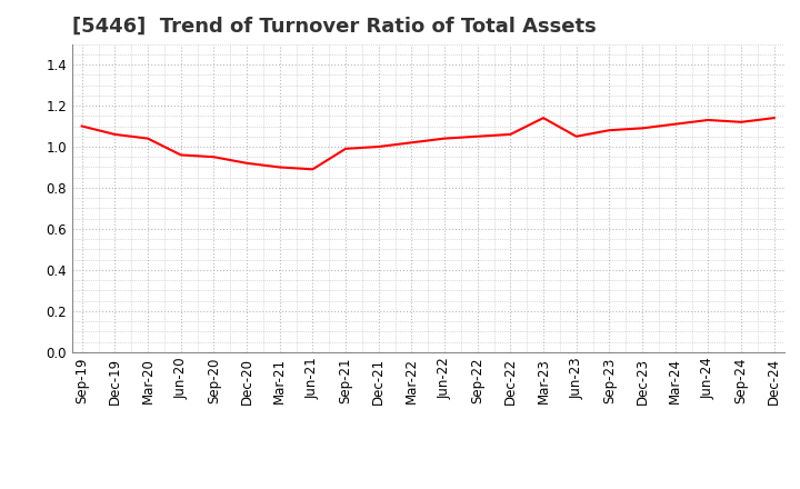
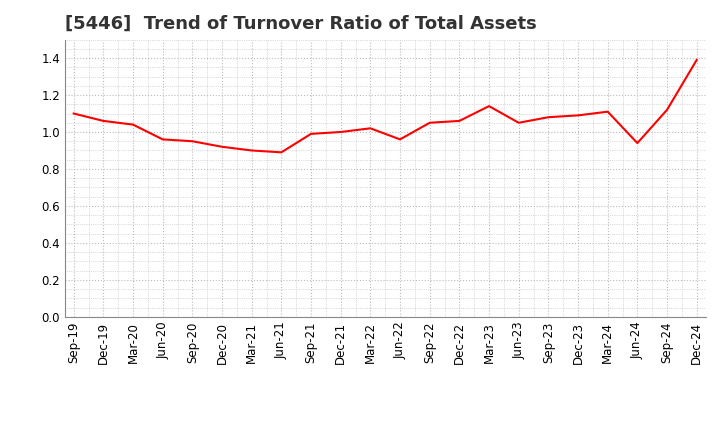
Jun-22: 1.04 -> 0.96
Jun-24: 1.13 -> 0.94
Dec-24: 1.14 -> 1.39
